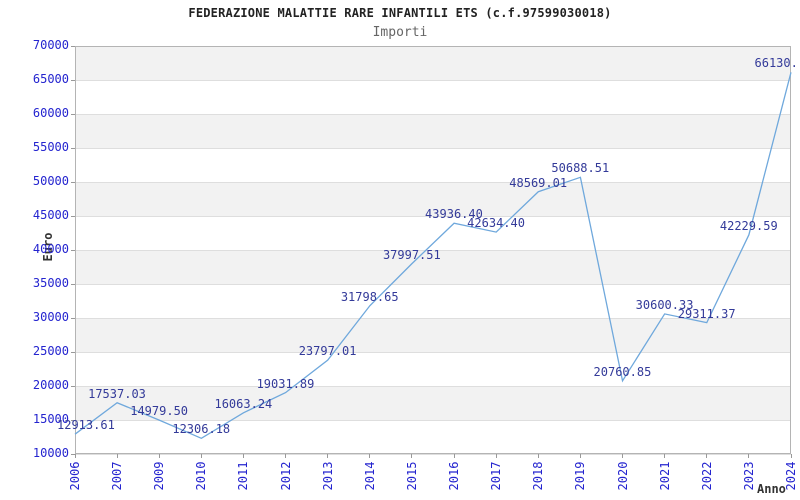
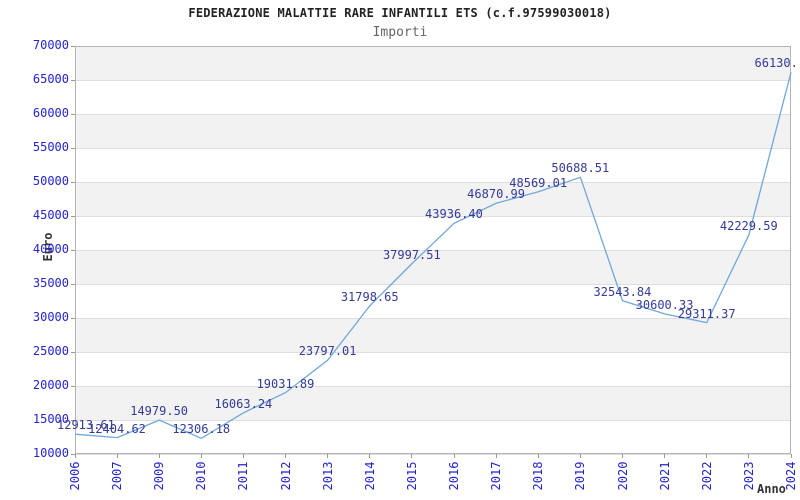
2007: 17537.03 -> 12404.62
2017: 42634.40 -> 46870.99
2020: 20760.85 -> 32543.84
